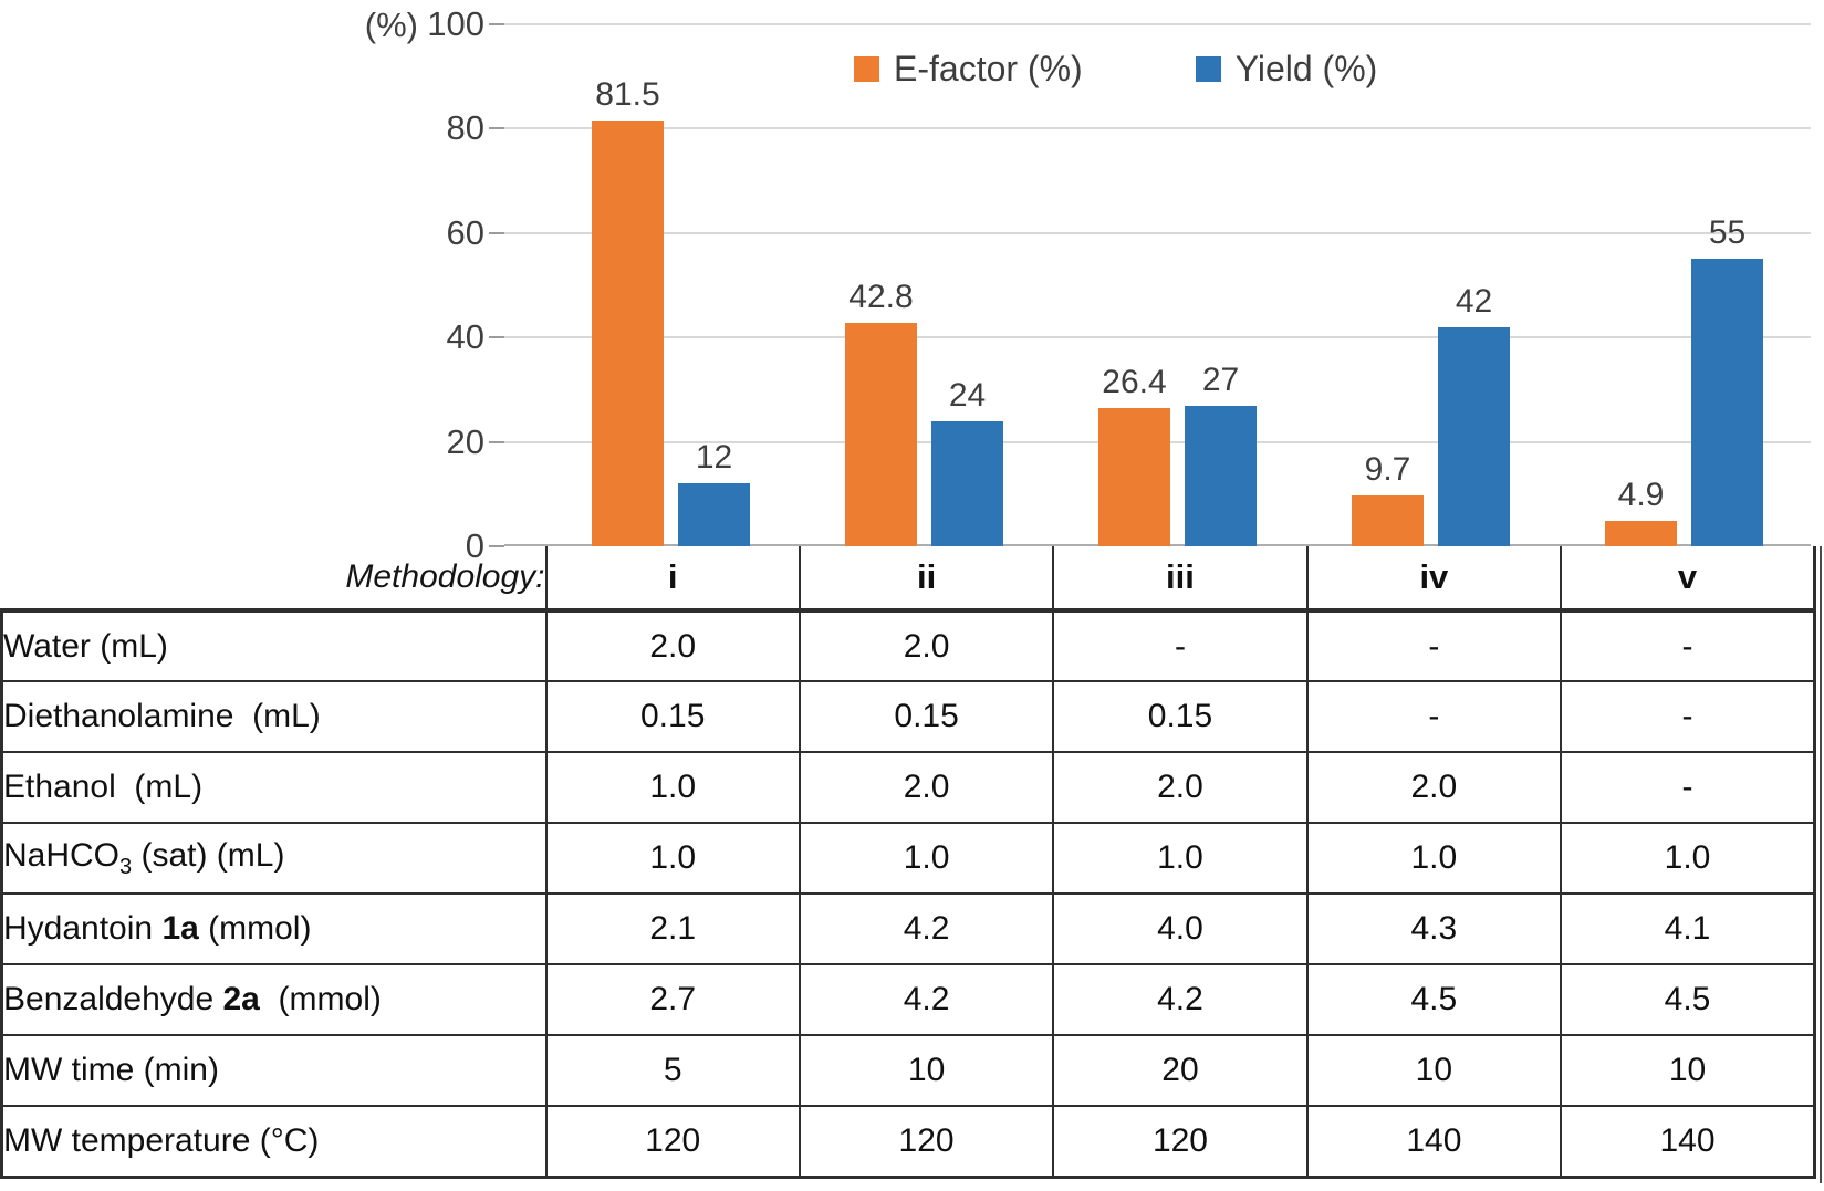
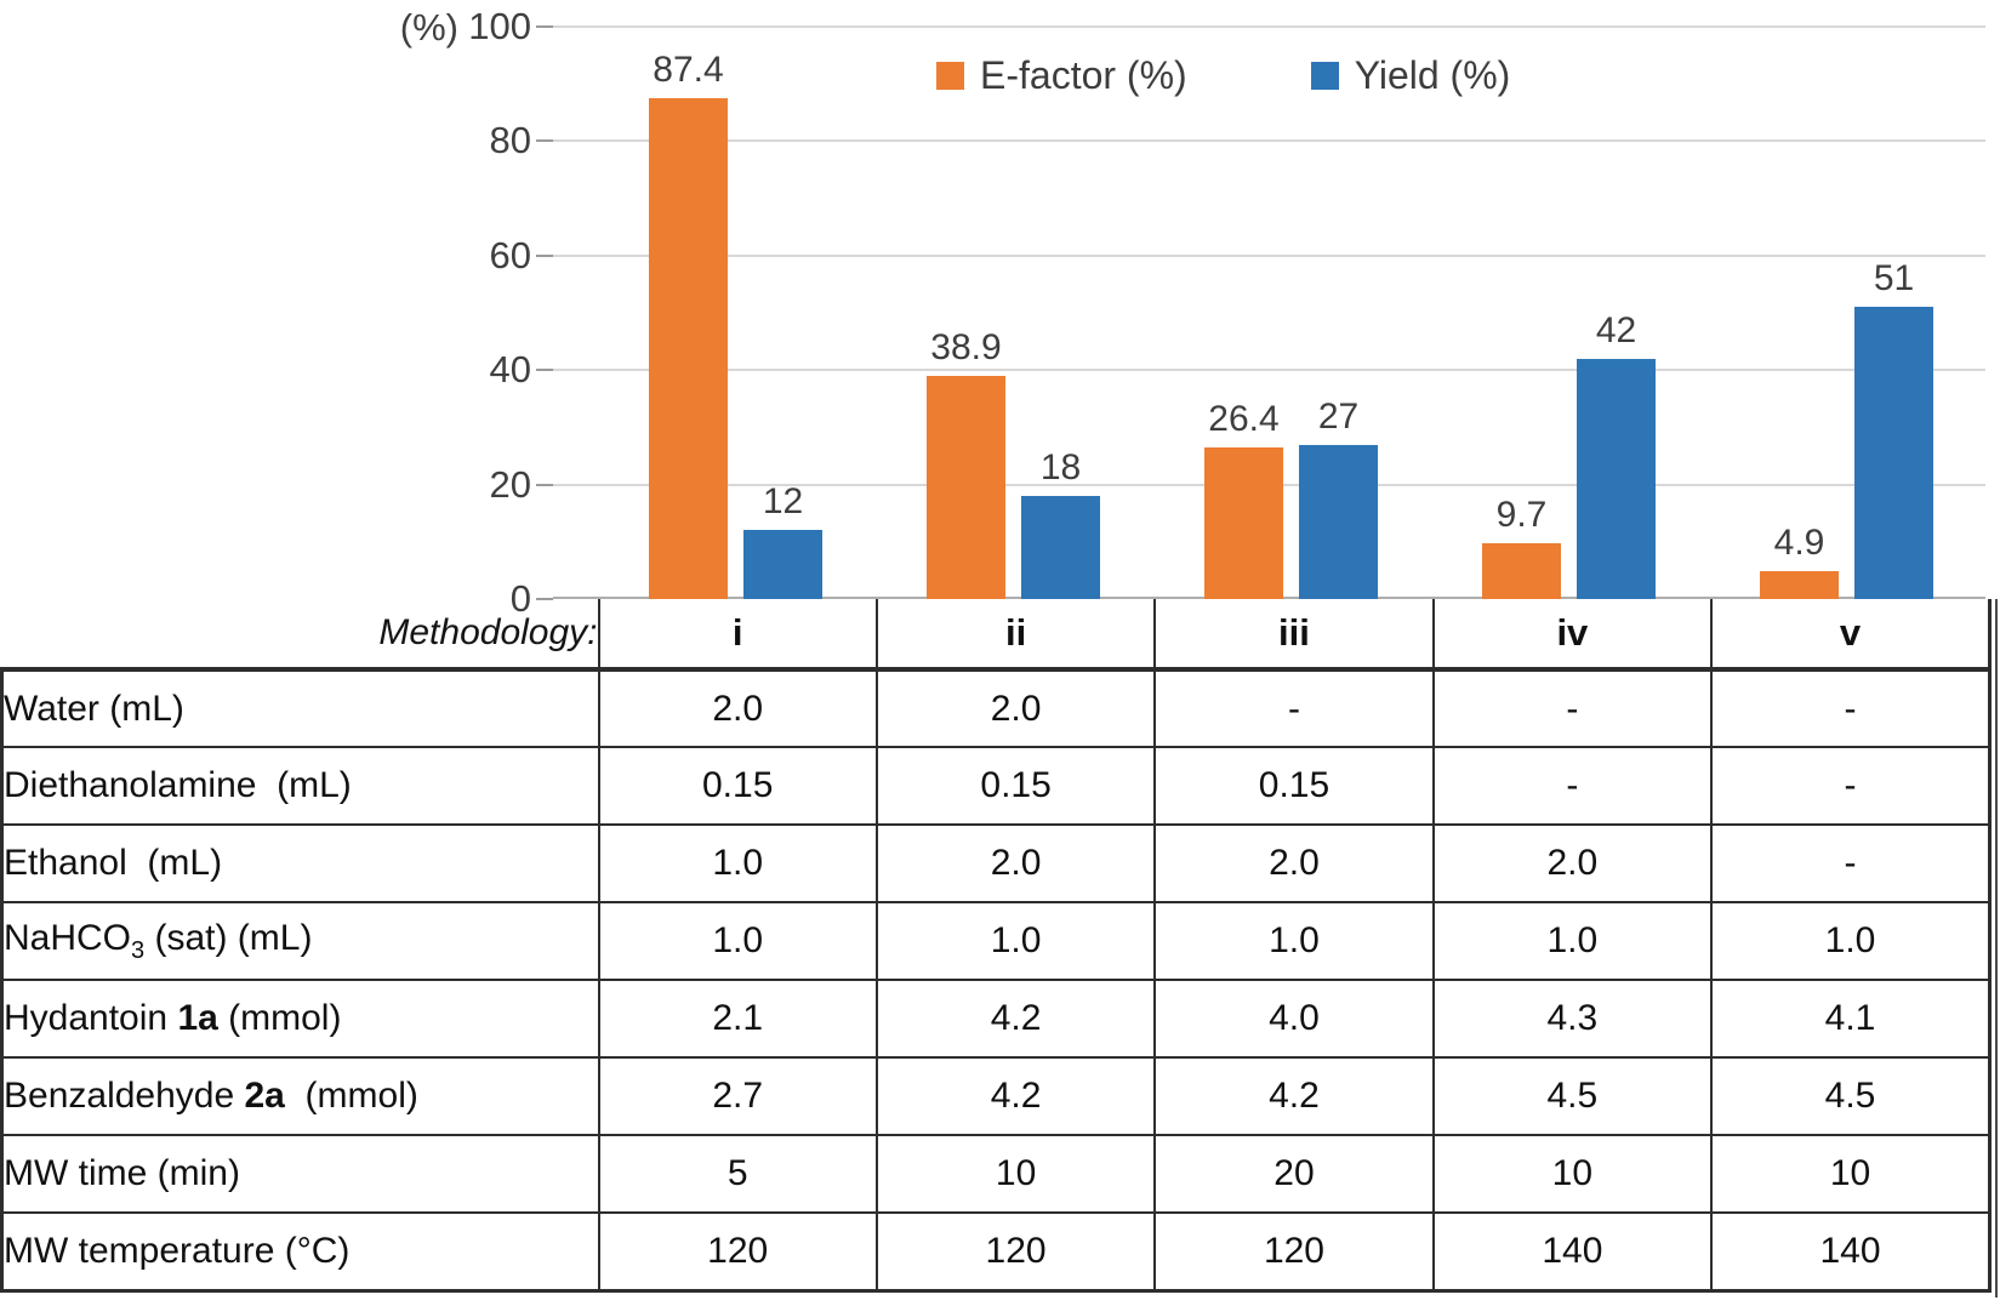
E-factor (%)/i: 81.5 -> 87.4
E-factor (%)/ii: 42.8 -> 38.9
Yield (%)/ii: 24 -> 18
Yield (%)/v: 55 -> 51
